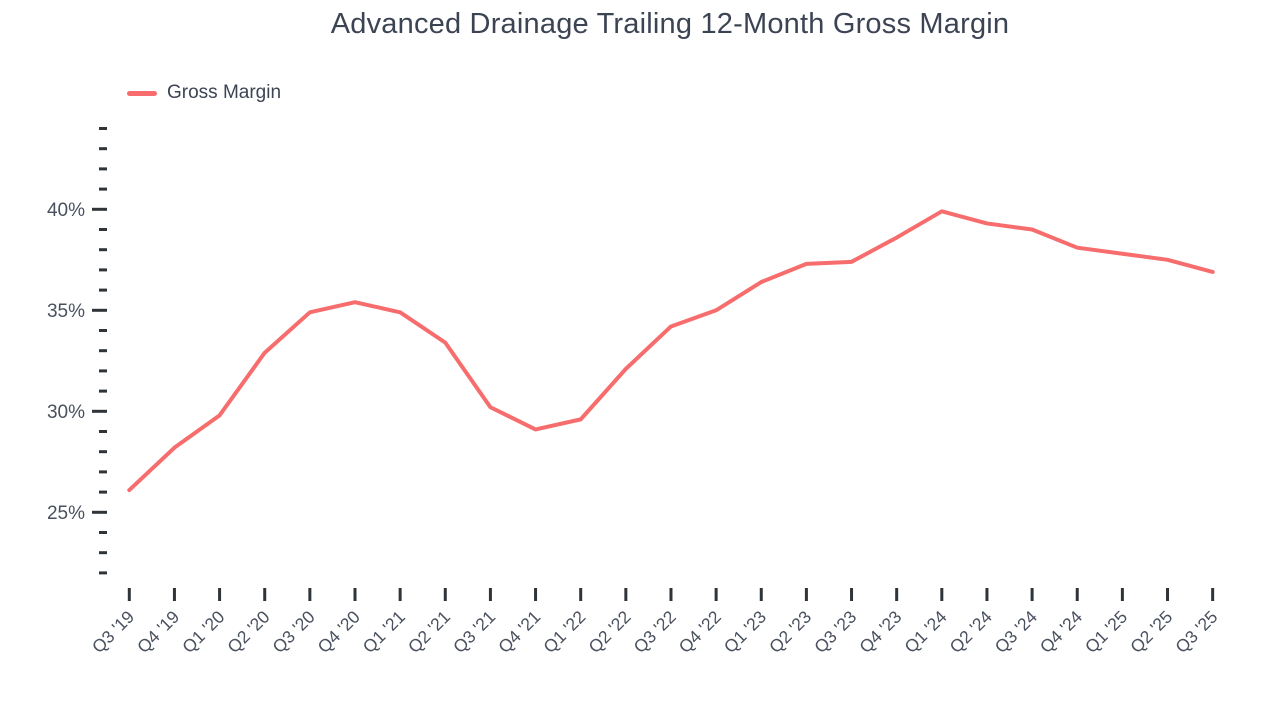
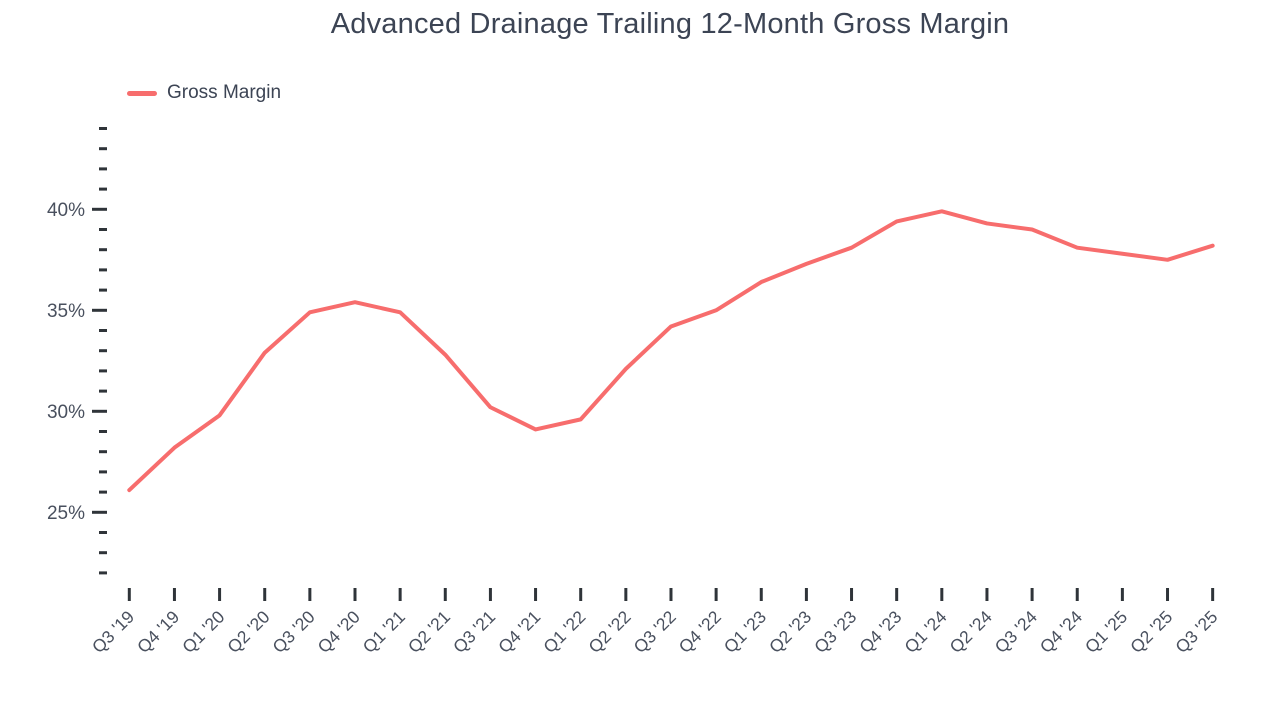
Q2 '21: 33.4% -> 32.8%
Q3 '23: 37.4% -> 38.1%
Q4 '23: 38.6% -> 39.4%
Q3 '25: 36.9% -> 38.2%
